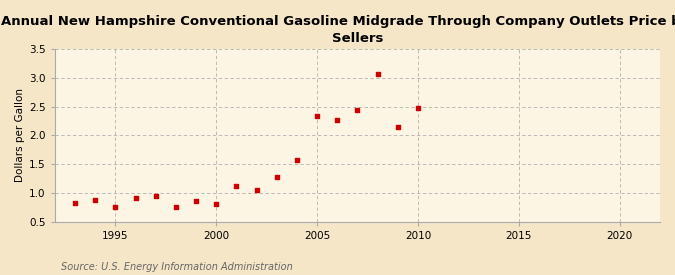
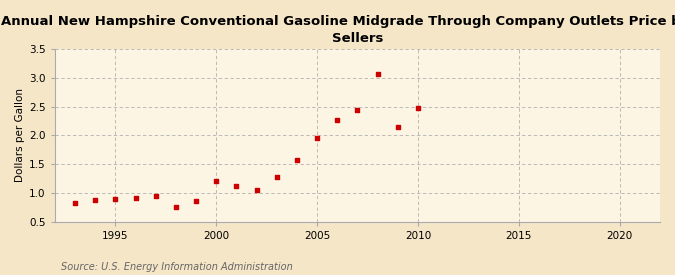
1995: 0.76 -> 0.90
2000: 0.80 -> 1.20
2005: 2.34 -> 1.96
